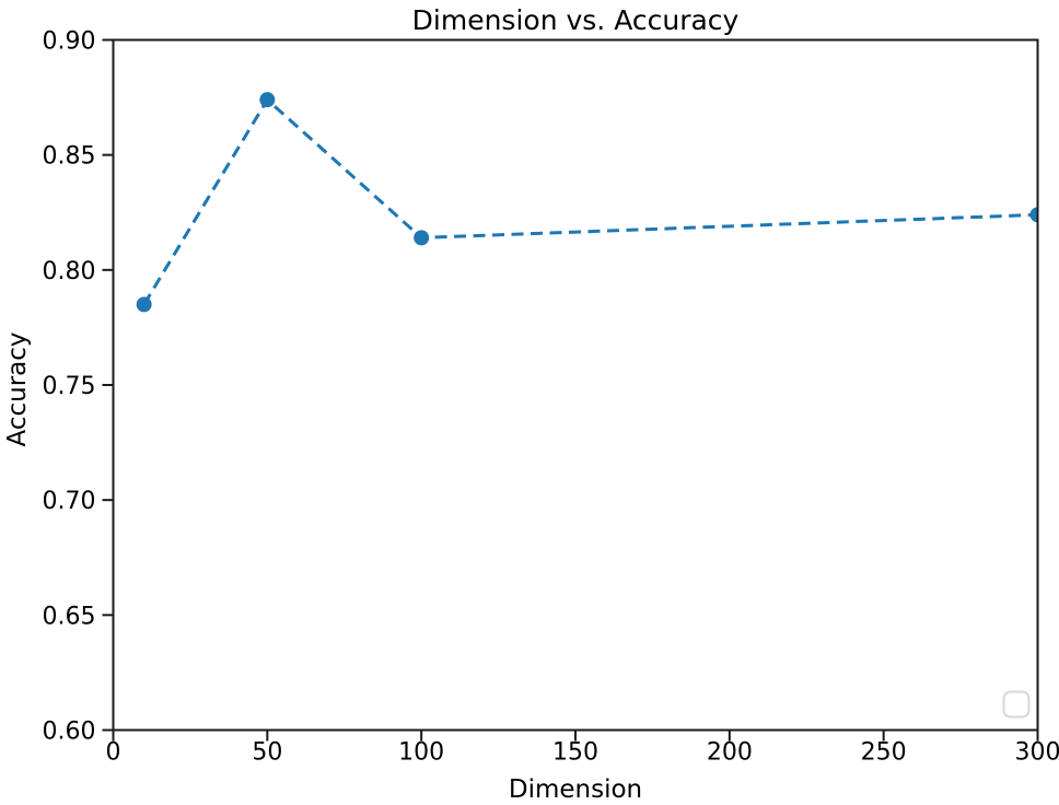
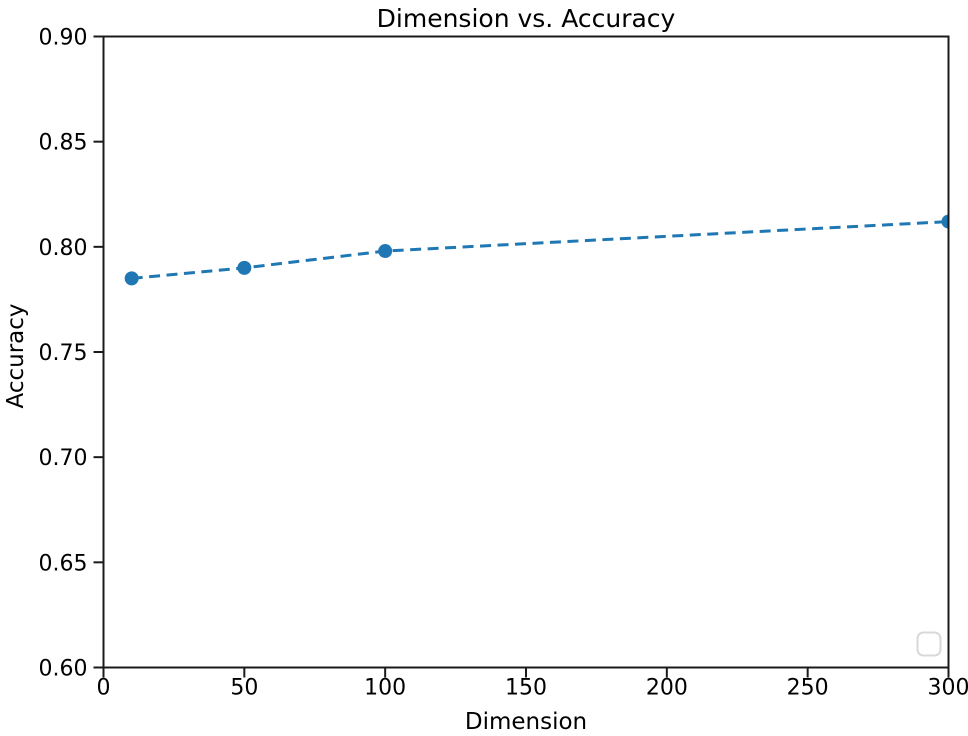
50: 0.874 -> 0.790
100: 0.814 -> 0.798
300: 0.824 -> 0.812
